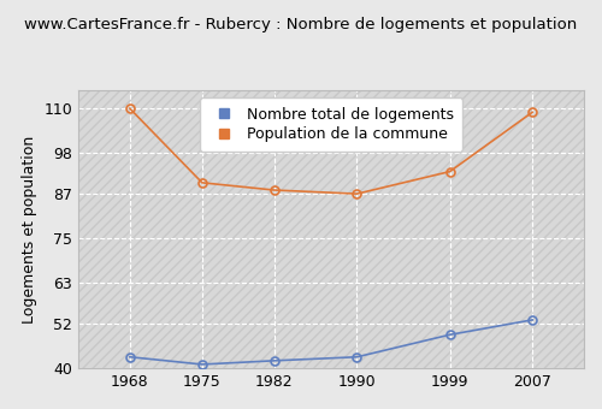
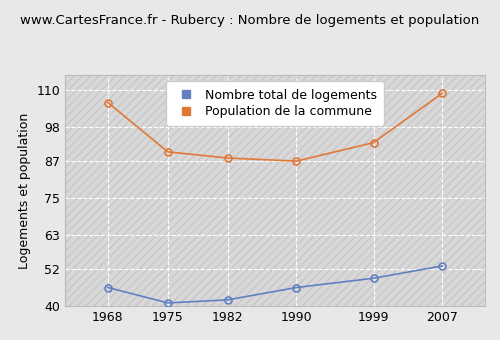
Nombre total de logements/1968: 43 -> 46
Population de la commune/1968: 110 -> 106
Nombre total de logements/1990: 43 -> 46
